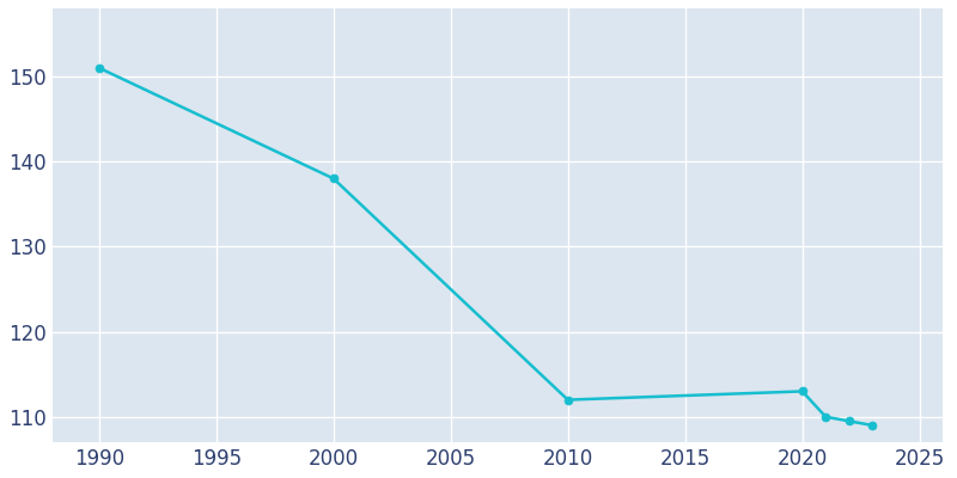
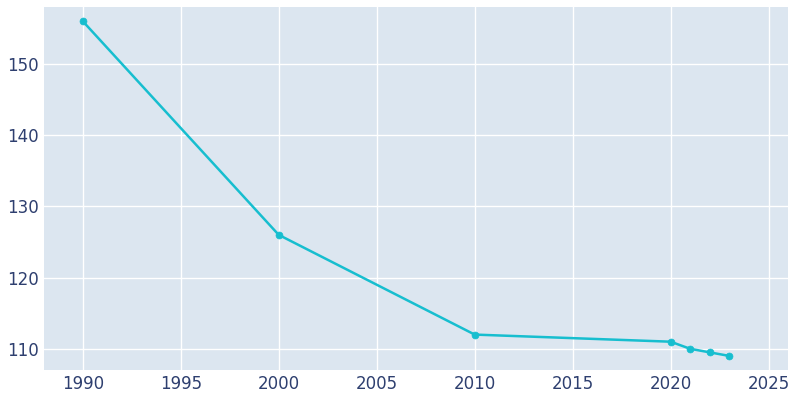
1990: 151.0 -> 156.0
2000: 138.0 -> 126.0
2020: 113.0 -> 111.0
